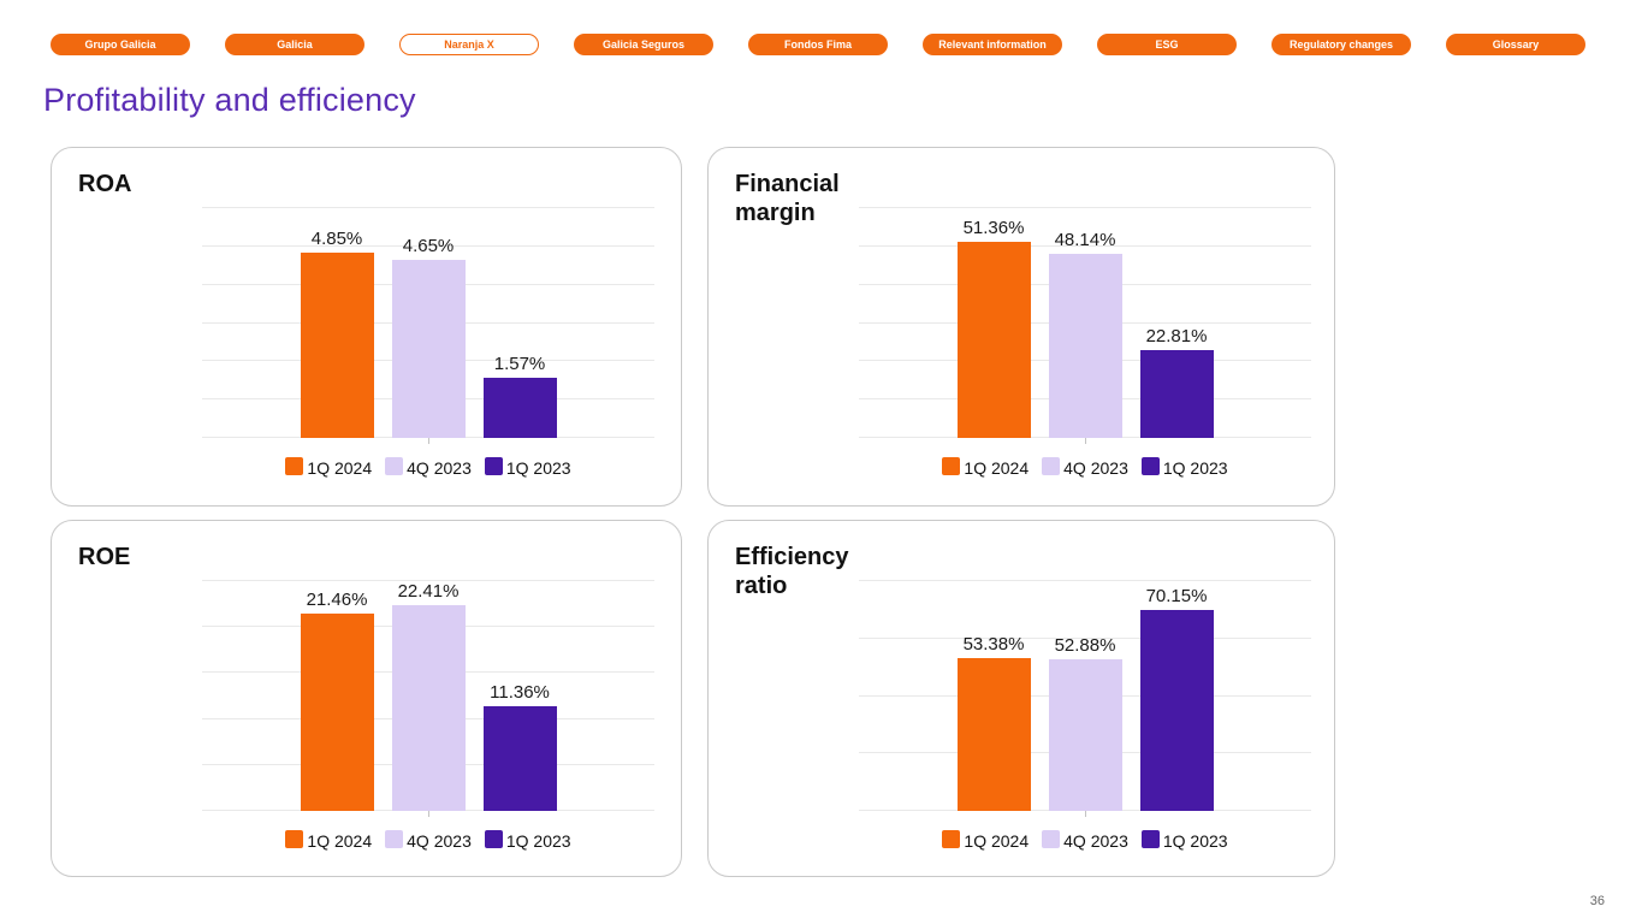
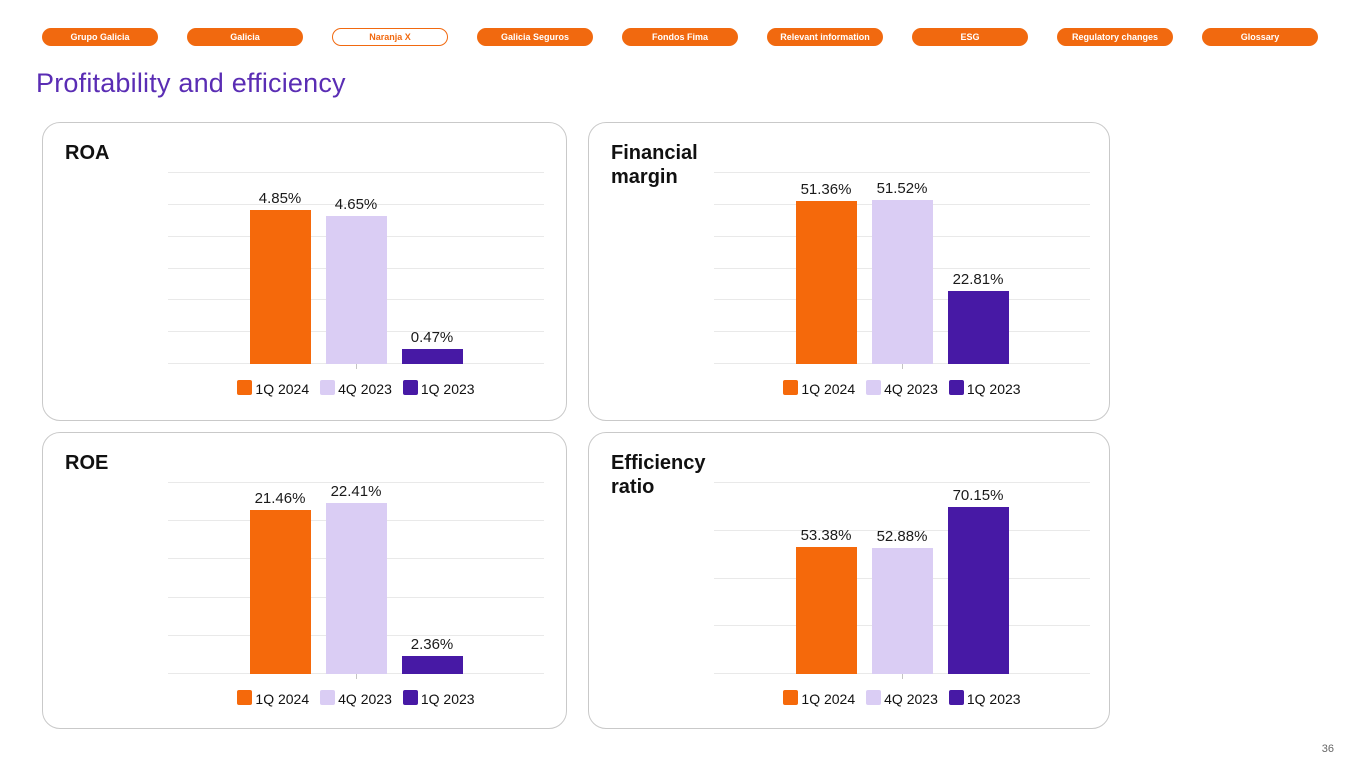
ROA/1Q 2023: 1.57% -> 0.47%
Financial margin/4Q 2023: 48.14% -> 51.52%
ROE/1Q 2023: 11.36% -> 2.36%
